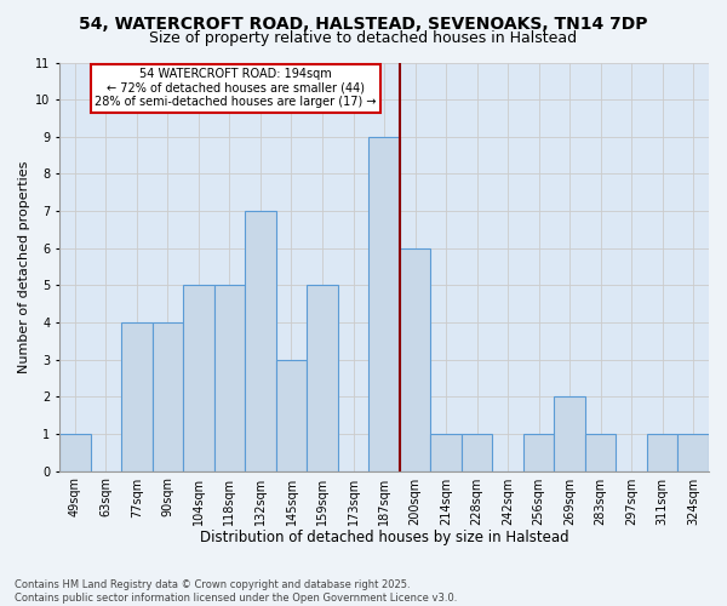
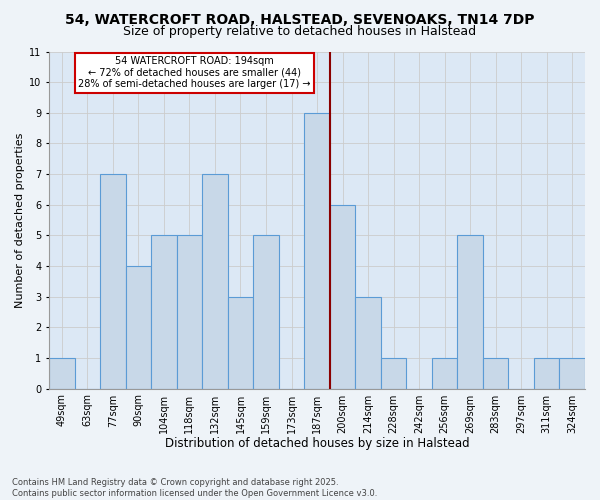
77sqm: 4 -> 7
214sqm: 1 -> 3
269sqm: 2 -> 5
